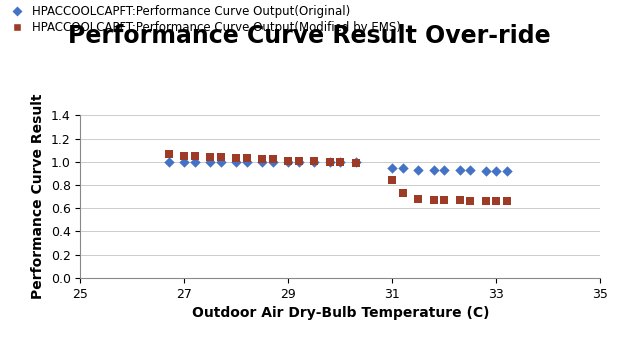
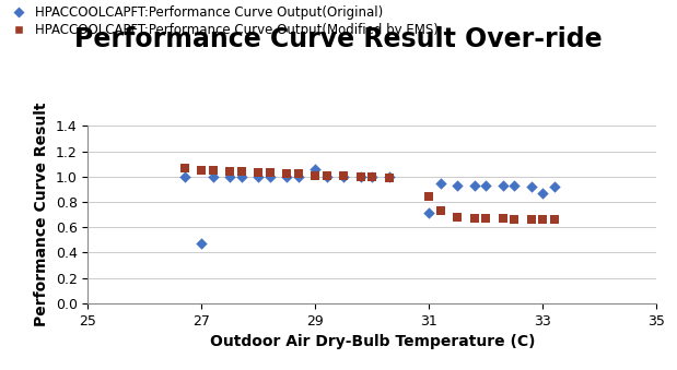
HPACCOOLCAPFT:Performance Curve Output(Original)/27: 1.00 -> 0.47
HPACCOOLCAPFT:Performance Curve Output(Original)/29: 1.00 -> 1.06
HPACCOOLCAPFT:Performance Curve Output(Original)/31: 0.95 -> 0.71
HPACCOOLCAPFT:Performance Curve Output(Original)/33: 0.92 -> 0.87
